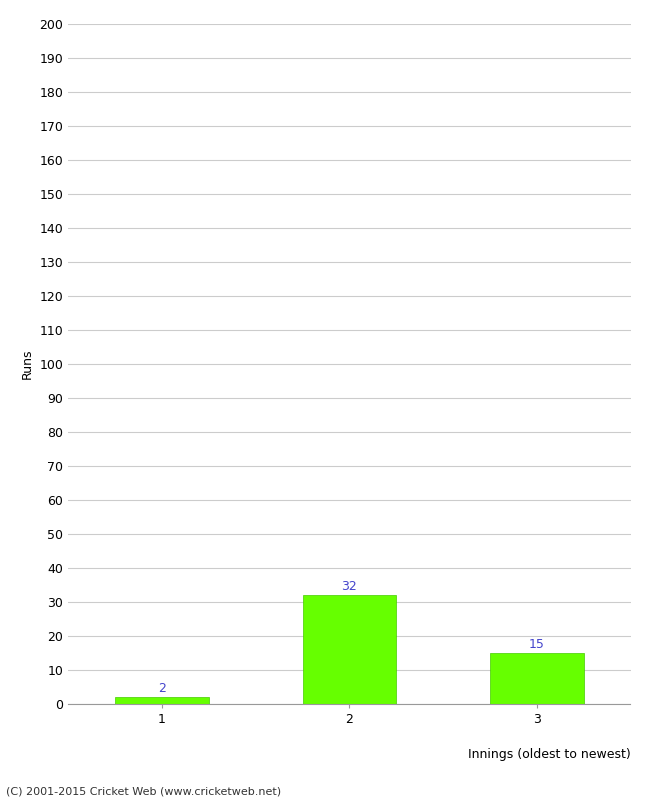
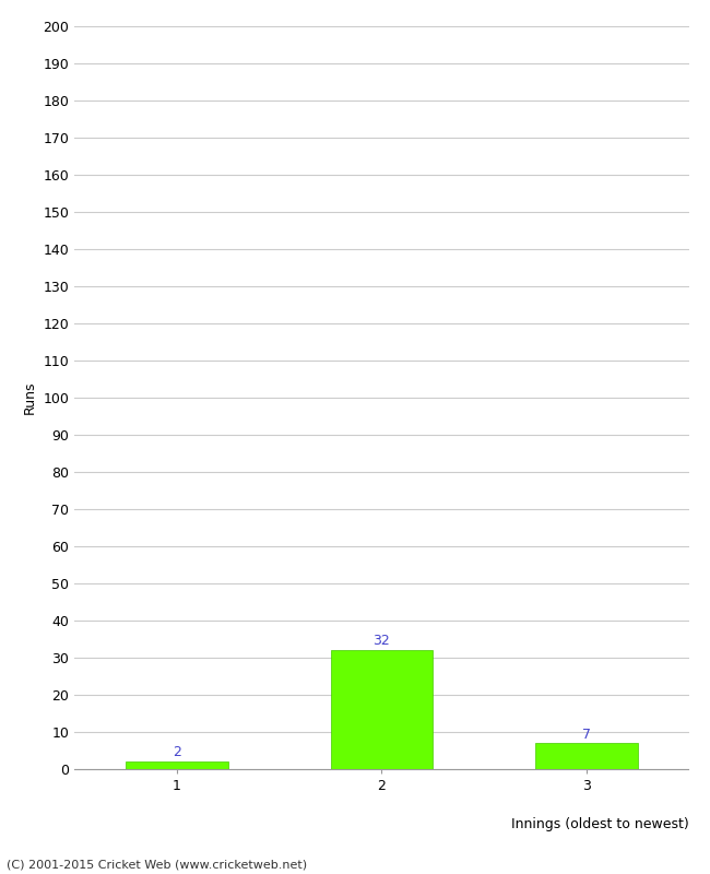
3: 15 -> 7
